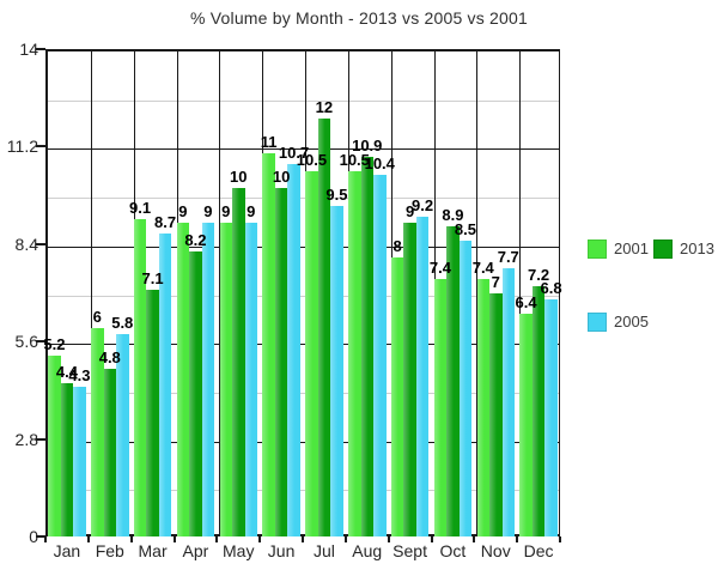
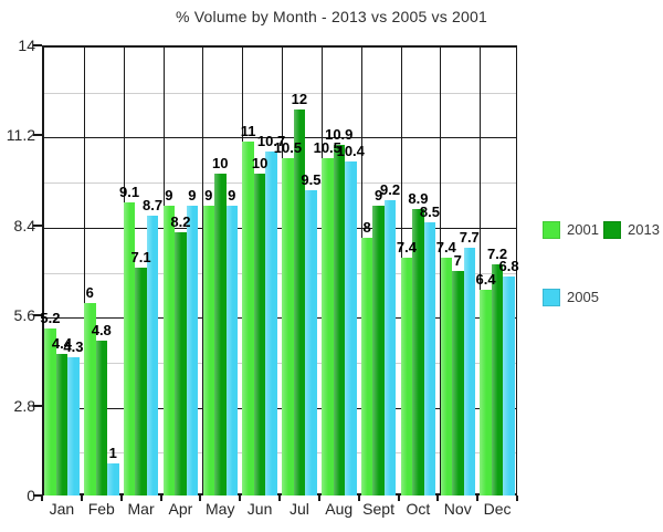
2005/Feb: 5.8 -> 1
